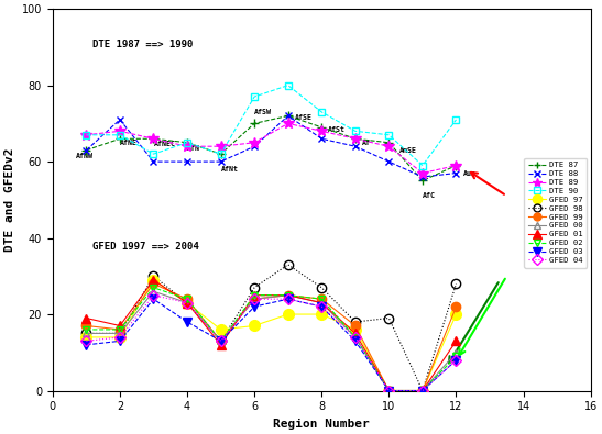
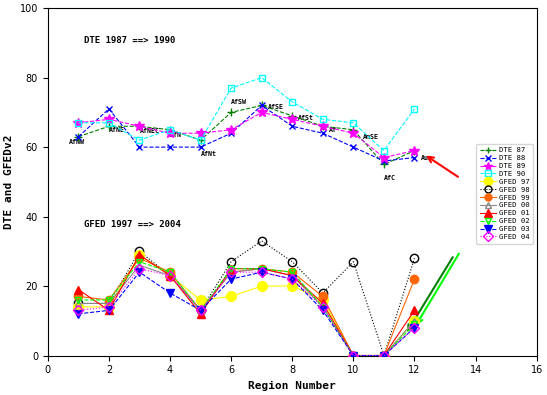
GFED 01/2: 17 -> 13
GFED 98/10: 19 -> 27
GFED 97/12: 20 -> 10
